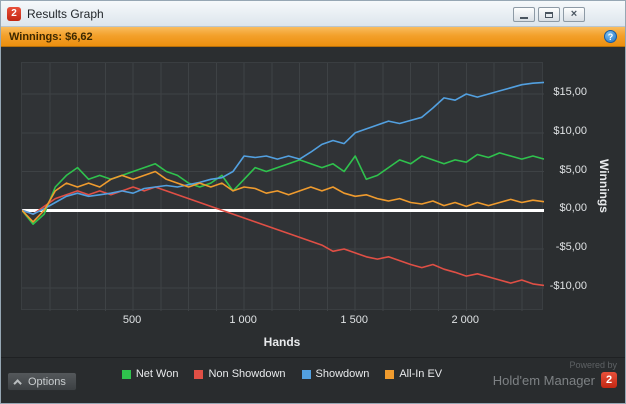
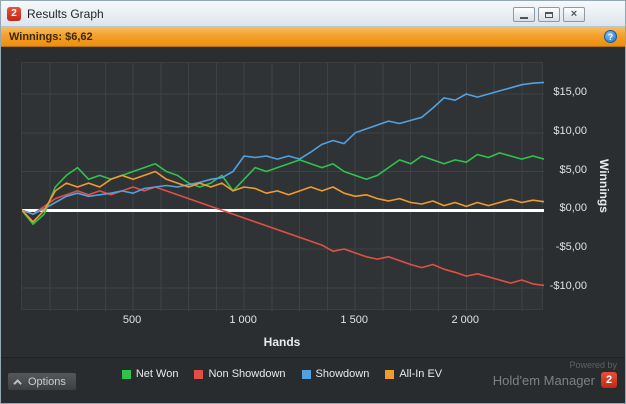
Net Won/1500: $7 -> $4
